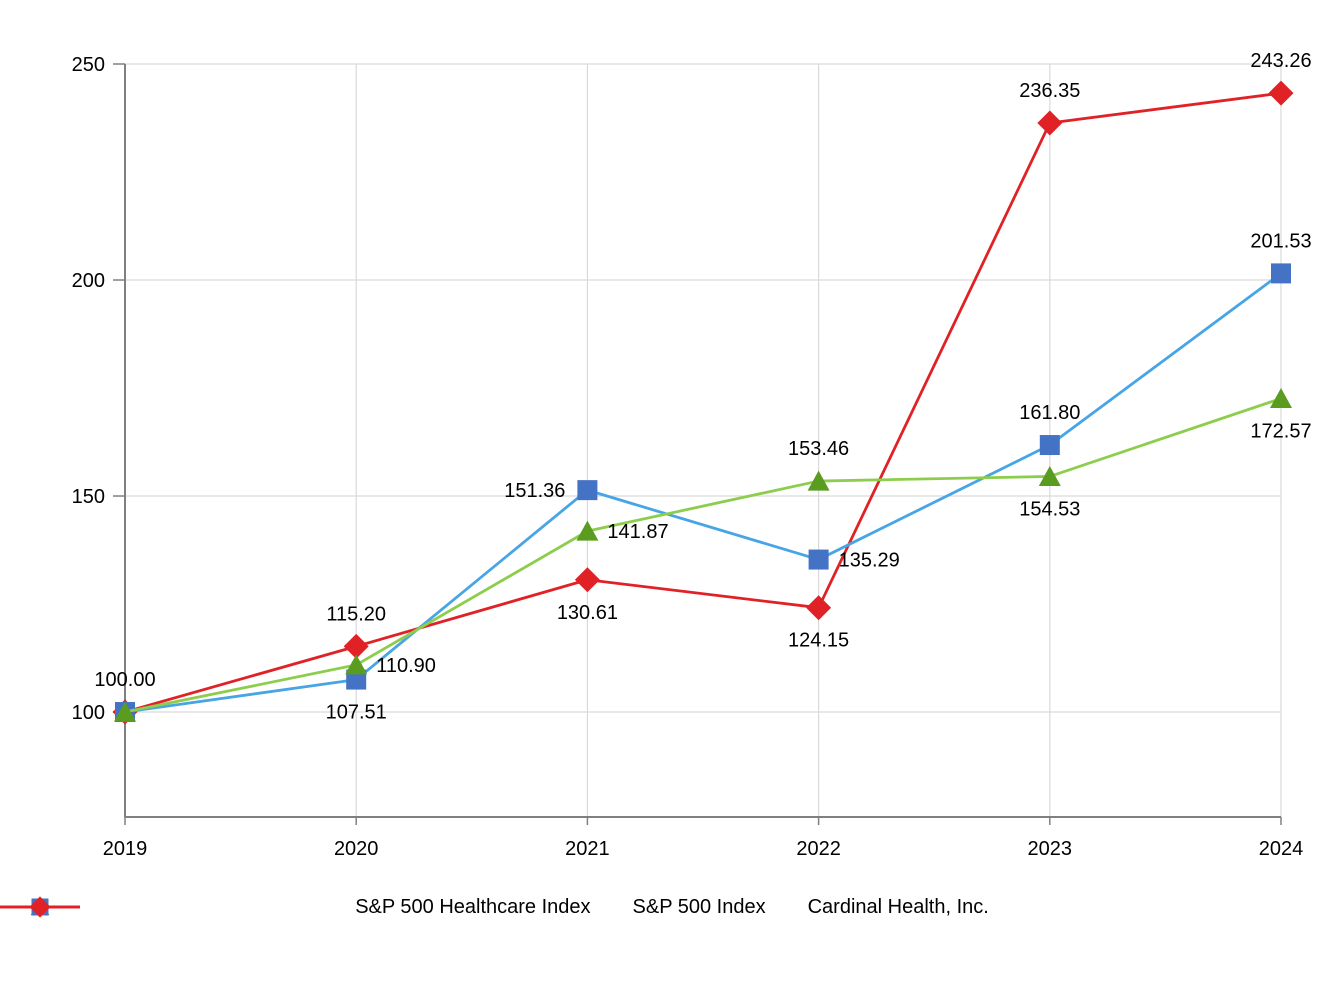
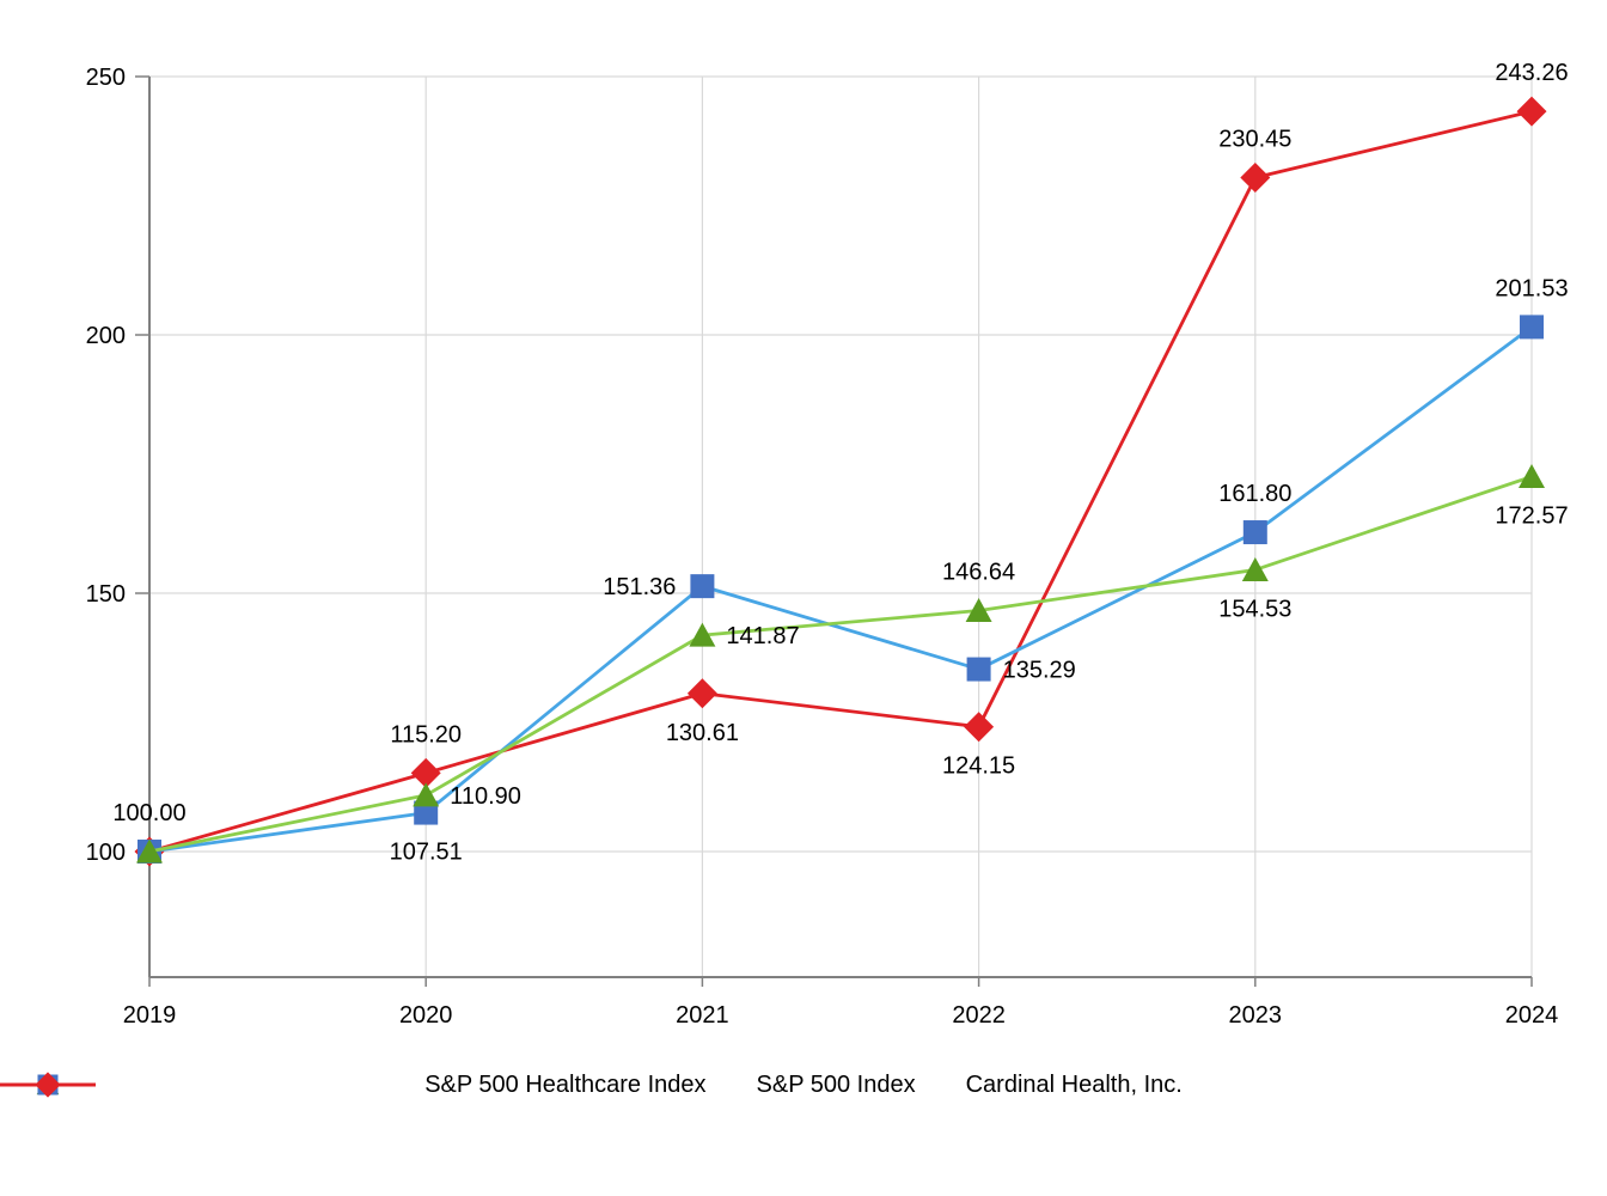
S&P 500 Healthcare Index/2022: 153.46 -> 146.64
Cardinal Health, Inc./2023: 236.35 -> 230.45
